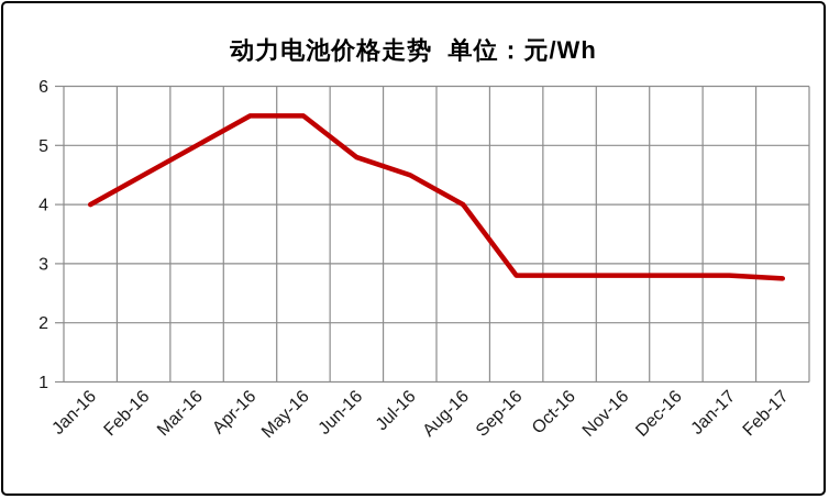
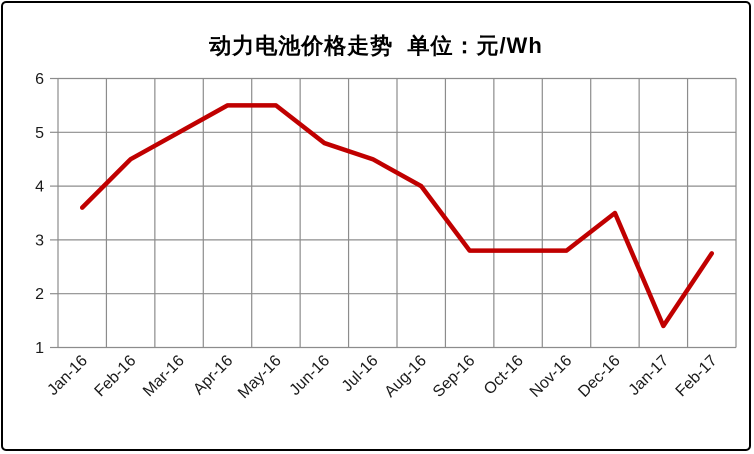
Jan-16: 4.0 -> 3.6
Dec-16: 2.8 -> 3.5
Jan-17: 2.8 -> 1.4
